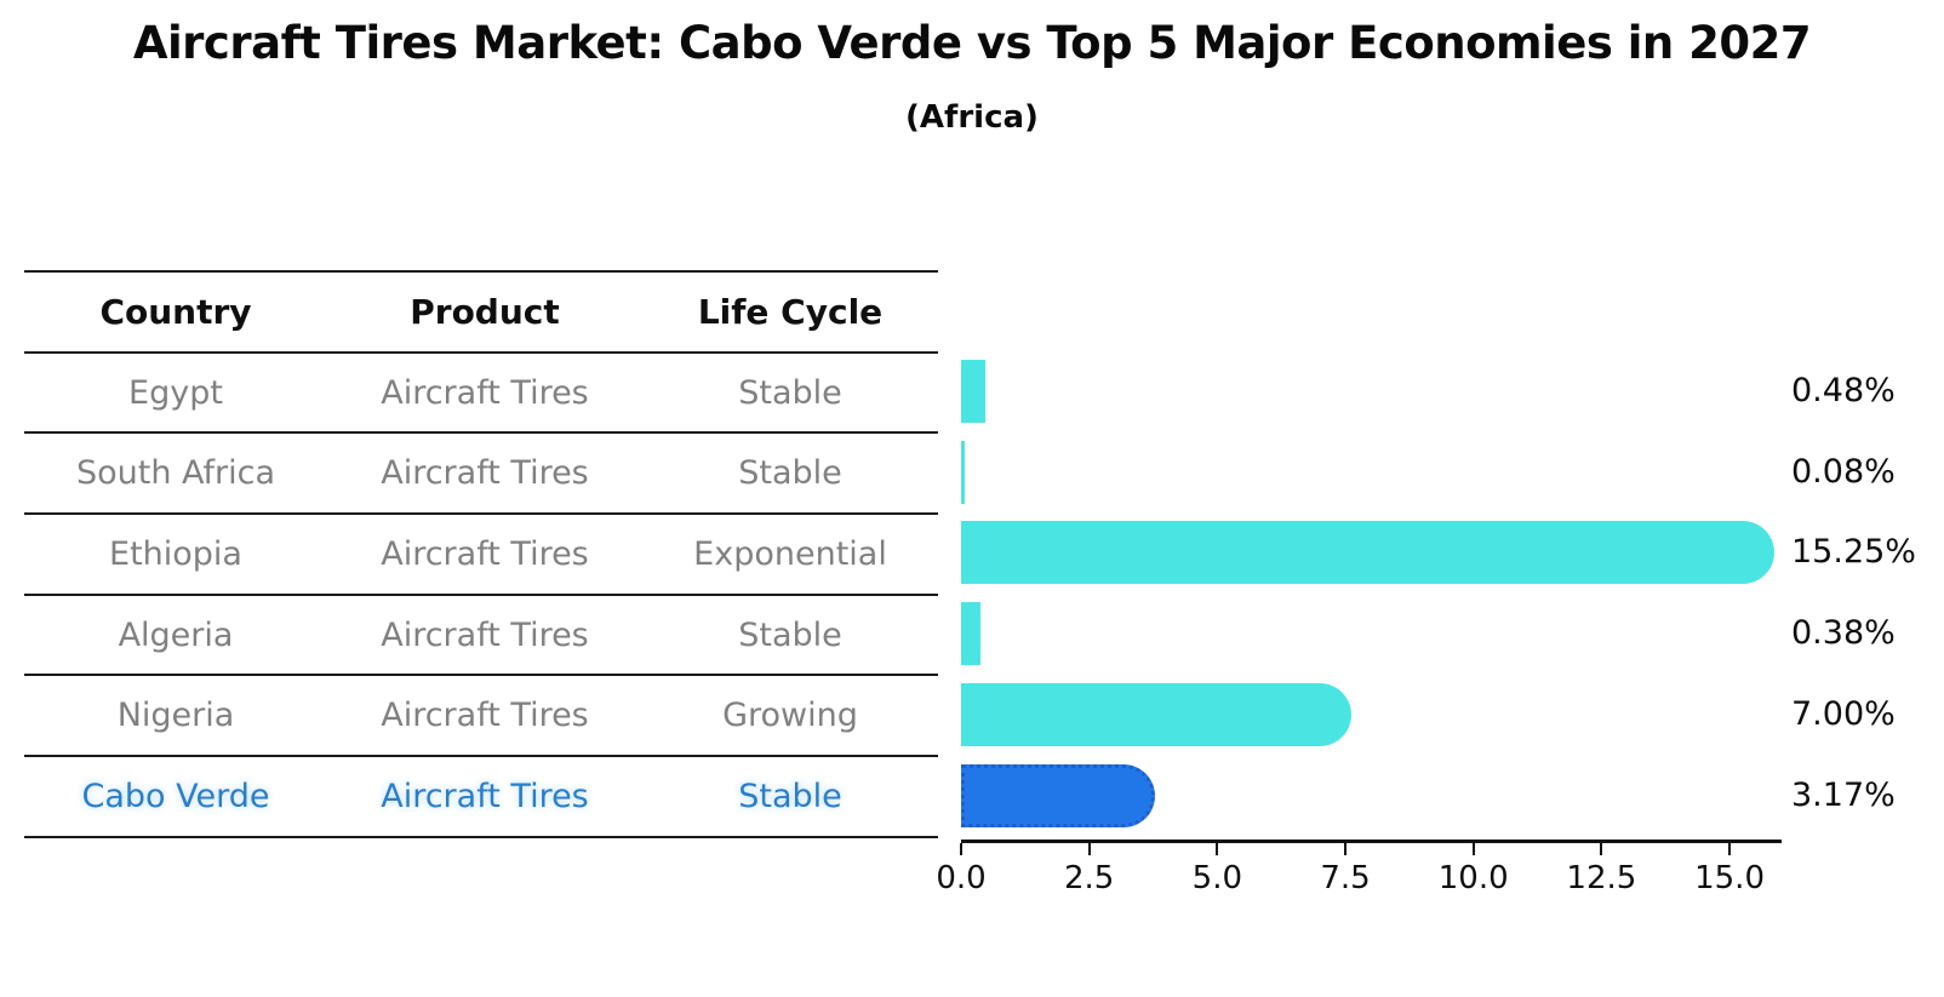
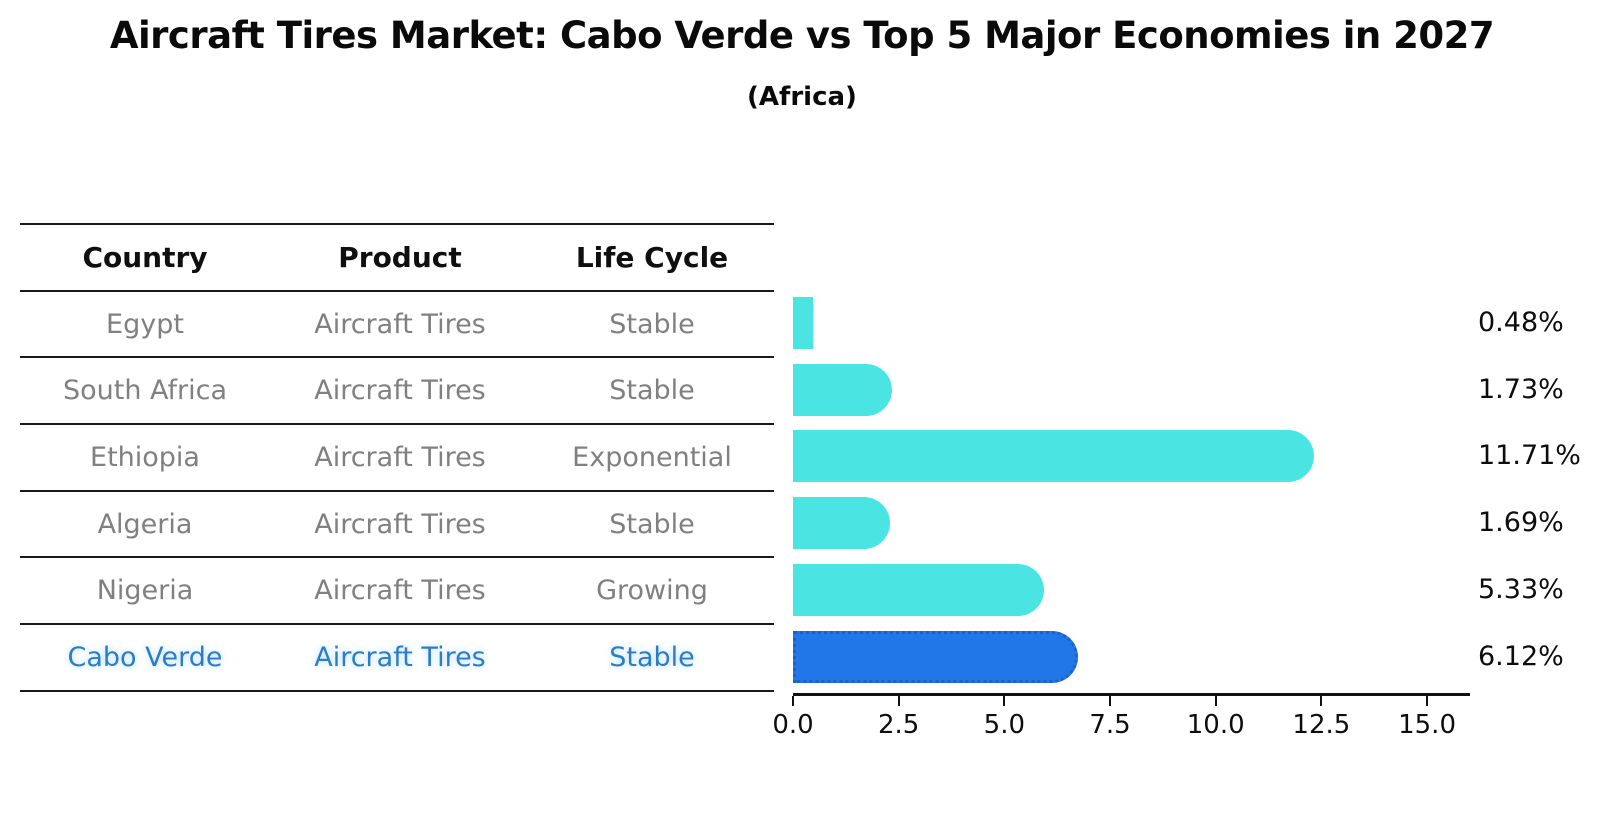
South Africa: 0.08% -> 1.73%
Ethiopia: 15.25% -> 11.71%
Algeria: 0.38% -> 1.69%
Nigeria: 7.00% -> 5.33%
Cabo Verde: 3.17% -> 6.12%
